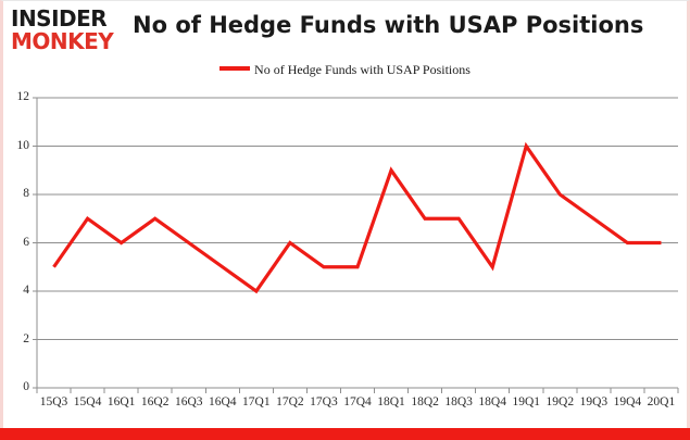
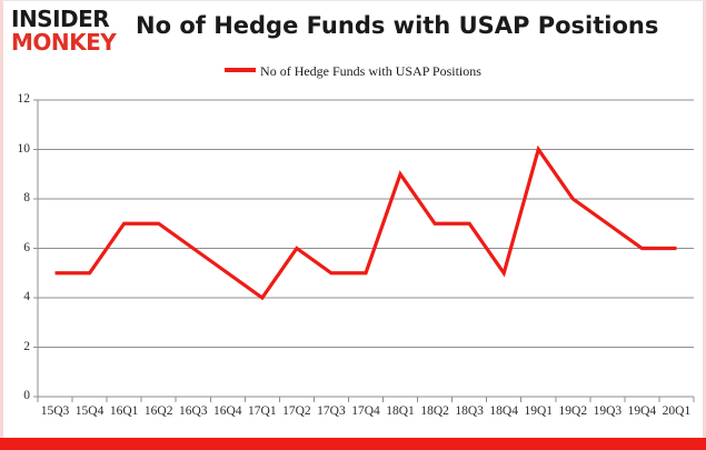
15Q4: 7 -> 5
16Q1: 6 -> 7
